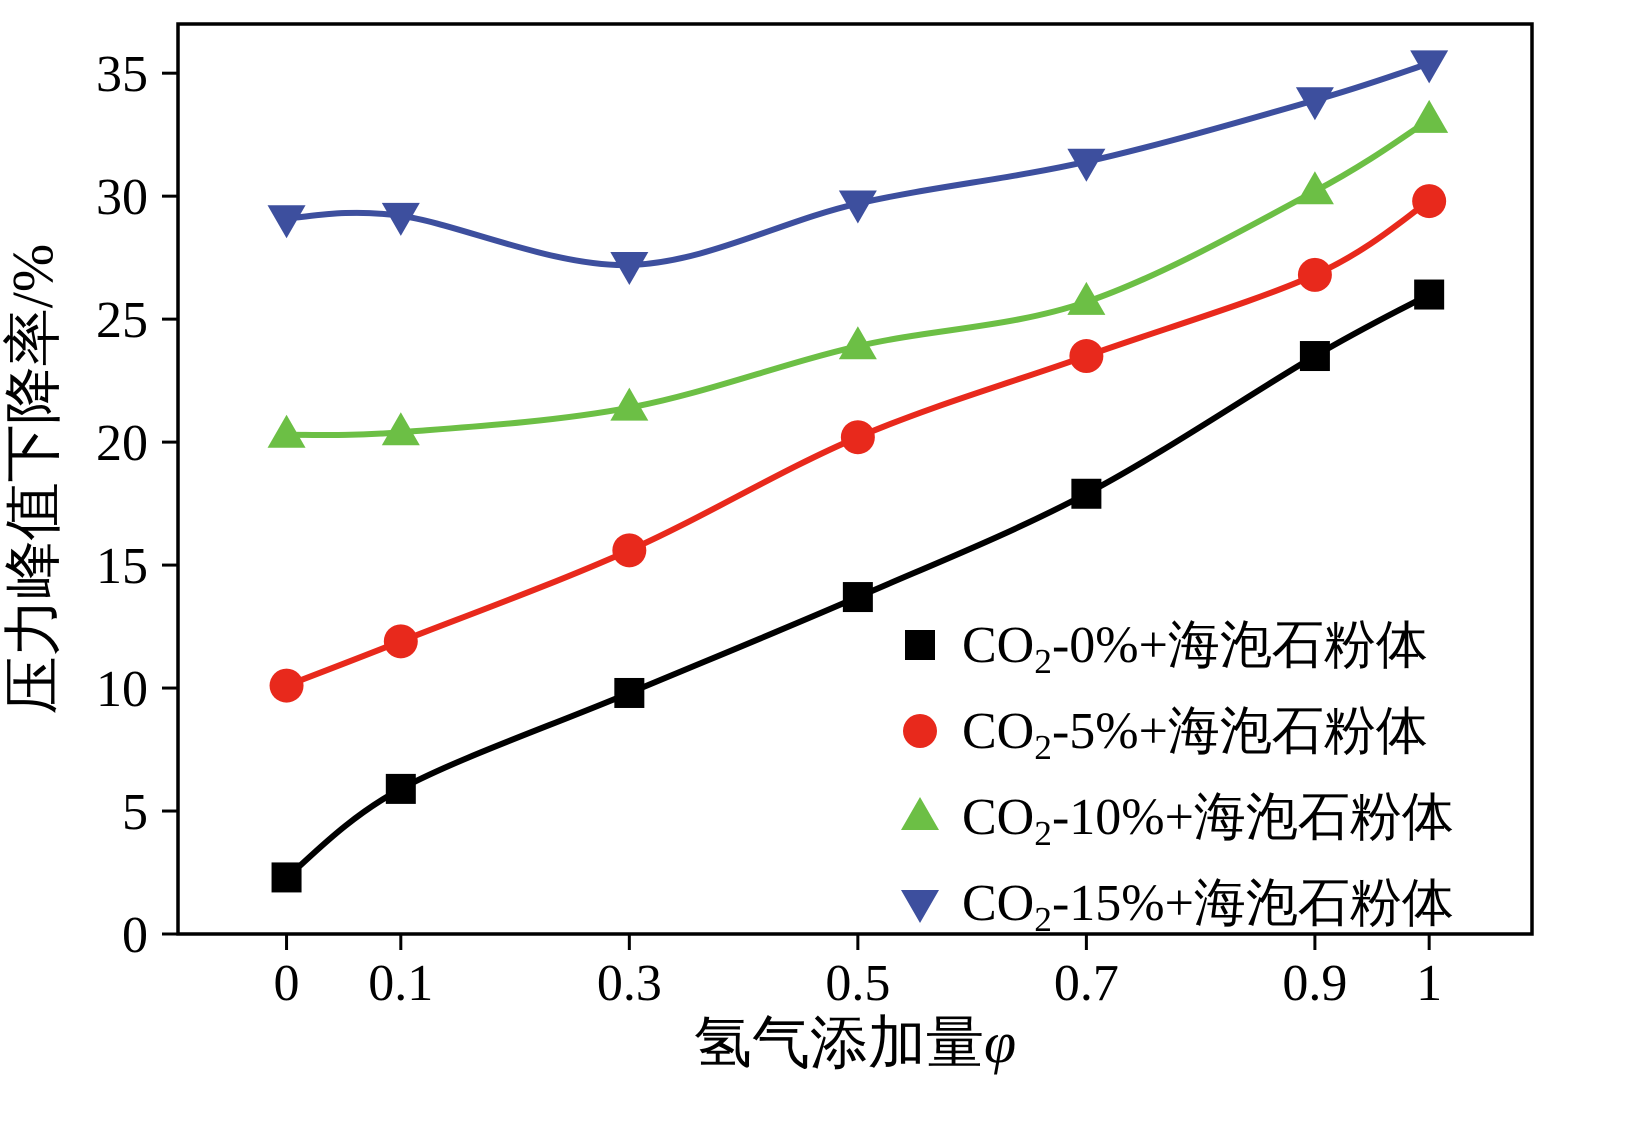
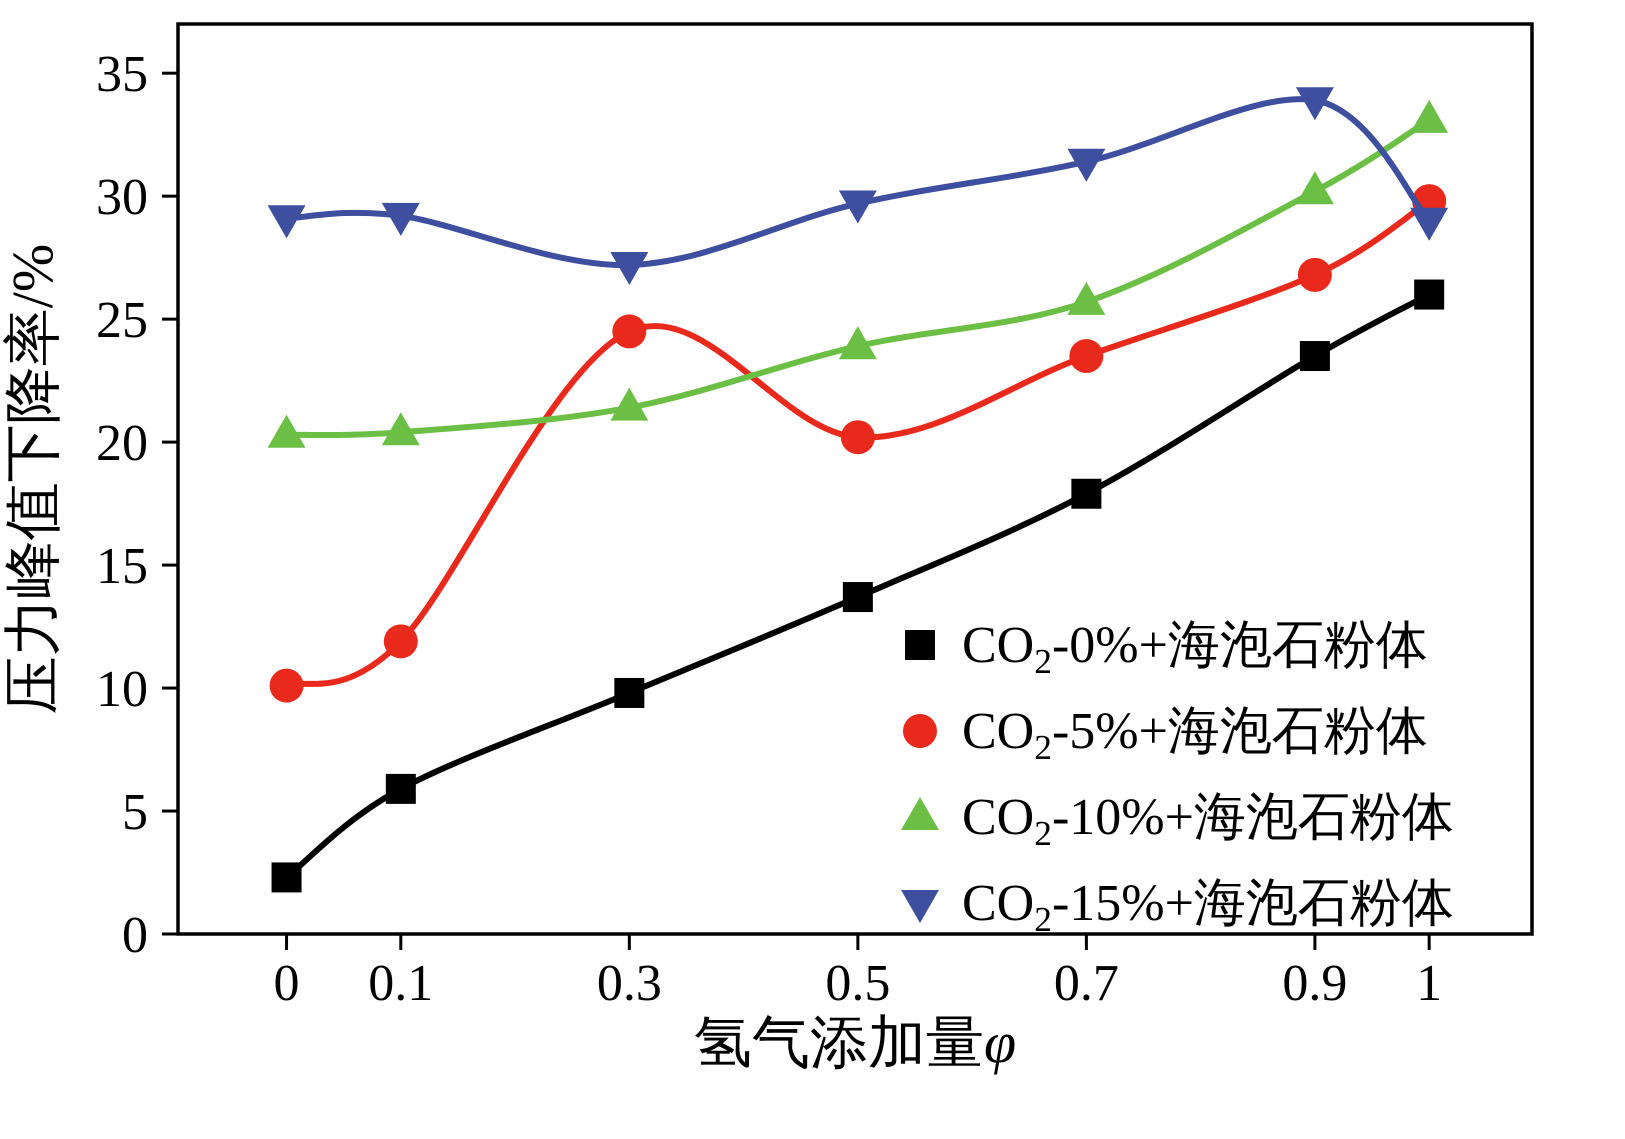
CO2-5%+海泡石粉体/0.3: 15.6 -> 24.5
CO2-15%+海泡石粉体/1: 35.4 -> 29.0
